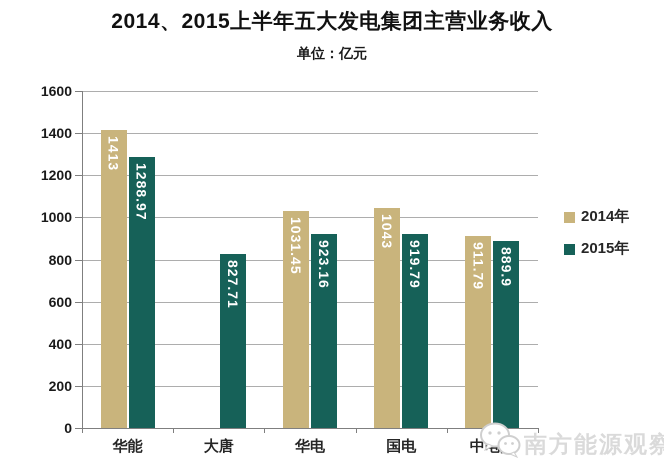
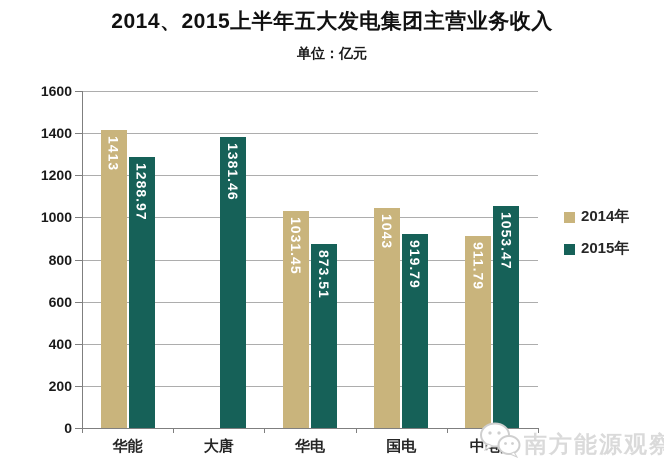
2015年/大唐: 827.71 -> 1381.46
2015年/华电: 923.16 -> 873.51
2015年/中电投: 889.9 -> 1053.47
